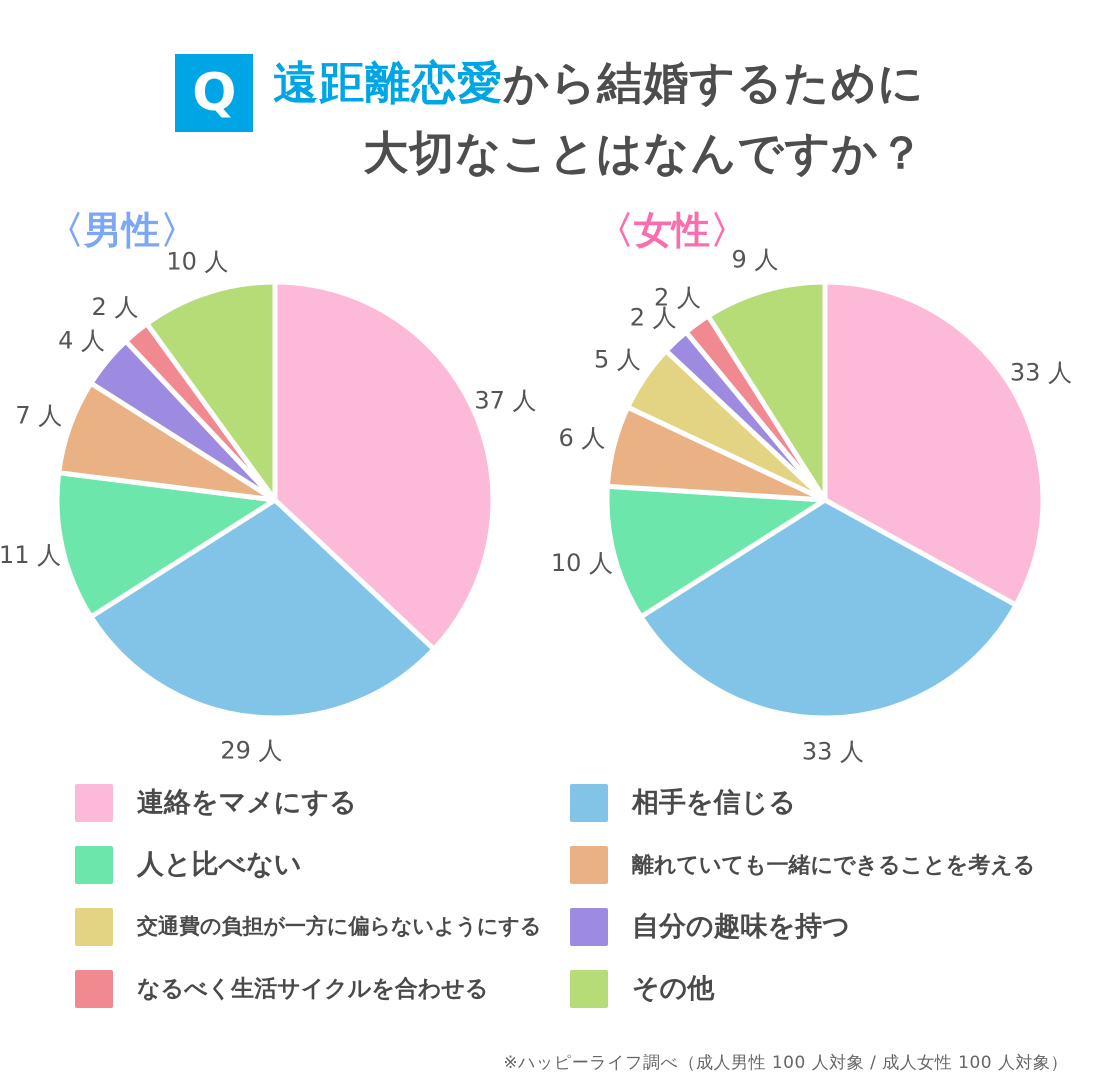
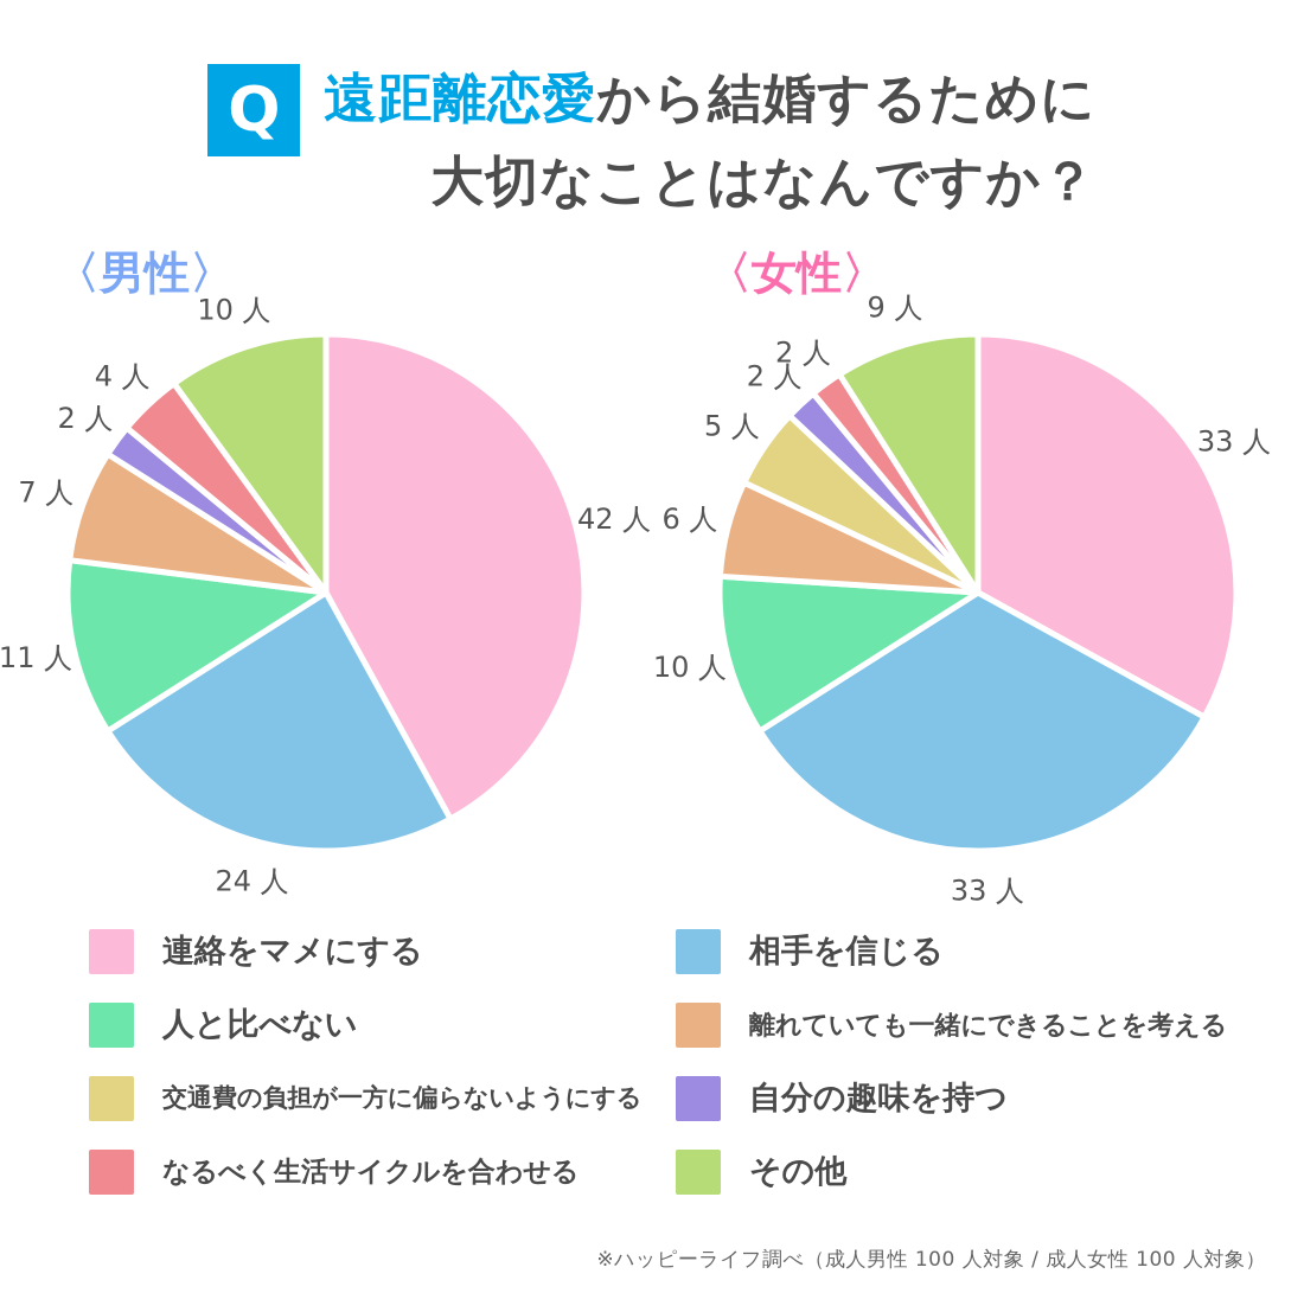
〈男性〉/連絡をマメにする: 37 -> 42
〈男性〉/相手を信じる: 29 -> 24
〈男性〉/自分の趣味を持つ: 4 -> 2
〈男性〉/なるべく生活サイクルを合わせる: 2 -> 4
